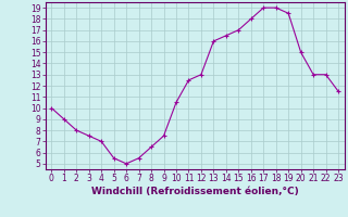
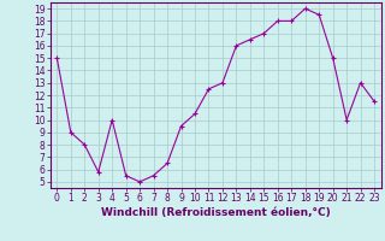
0: 10.0 -> 15.0
3: 7.5 -> 5.8
4: 7.0 -> 10.0
9: 7.5 -> 9.5
17: 19.0 -> 18.0
21: 13.0 -> 10.0
